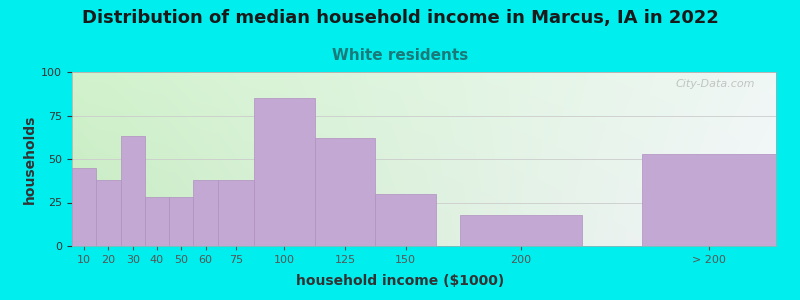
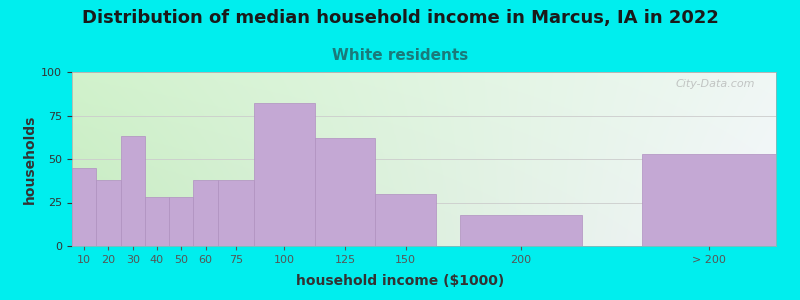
100: 85 -> 82
